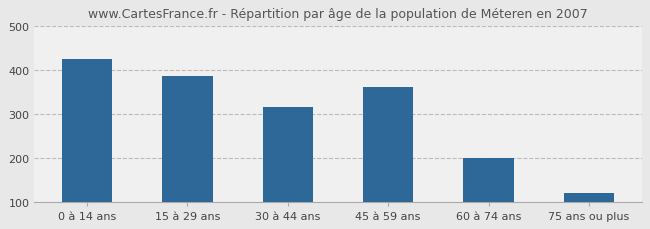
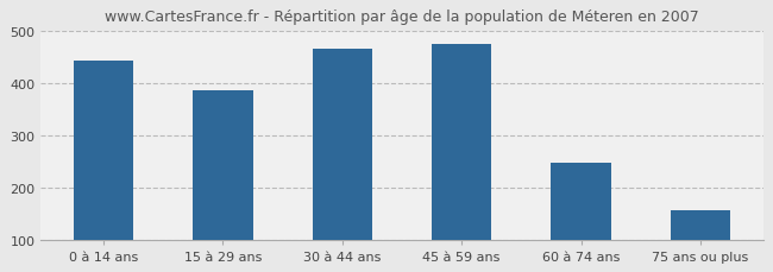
0 à 14 ans: 425 -> 443
30 à 44 ans: 315 -> 465
45 à 59 ans: 360 -> 475
60 à 74 ans: 200 -> 247
75 ans ou plus: 120 -> 155
